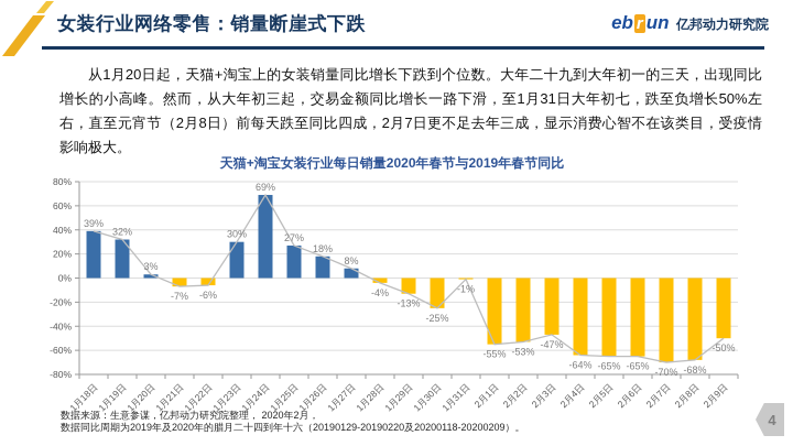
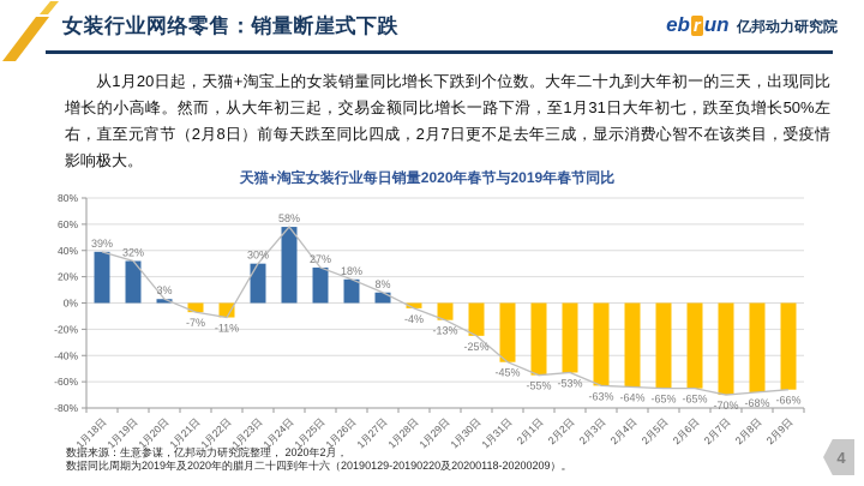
1月22日: -6% -> -11%
1月24日: 69% -> 58%
1月31日: -1% -> -45%
2月3日: -47% -> -63%
2月9日: -50% -> -66%
